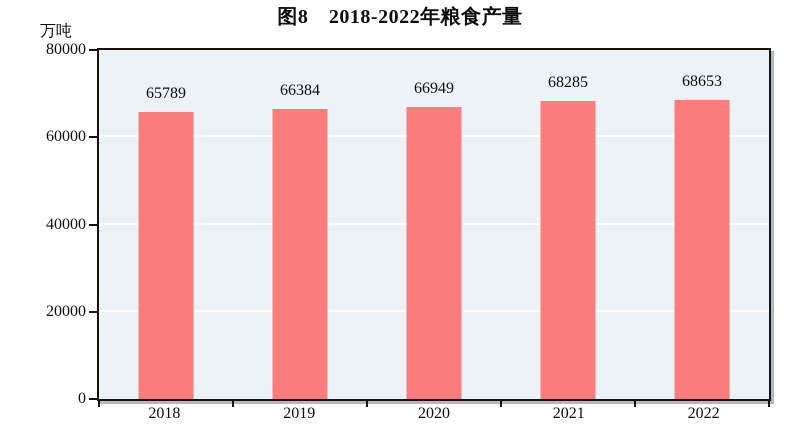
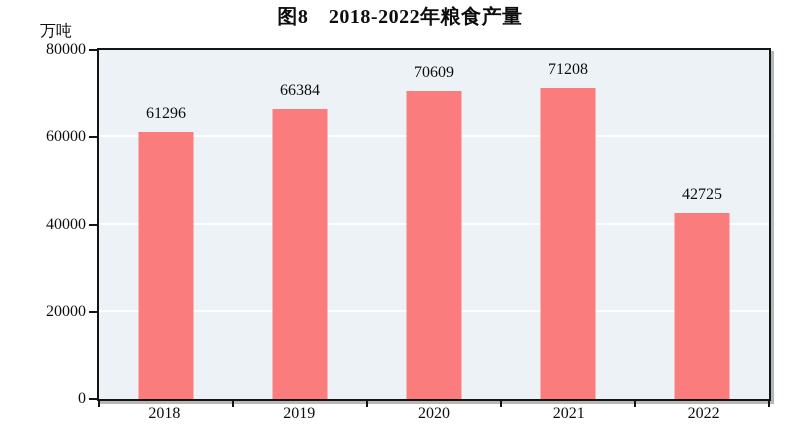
2018: 65789 -> 61296
2020: 66949 -> 70609
2021: 68285 -> 71208
2022: 68653 -> 42725
